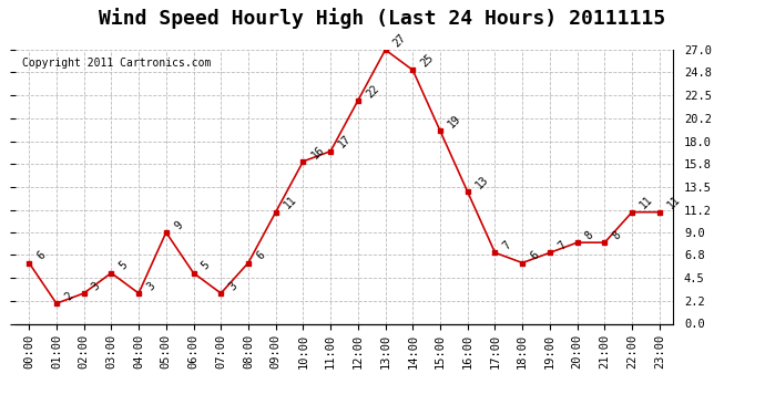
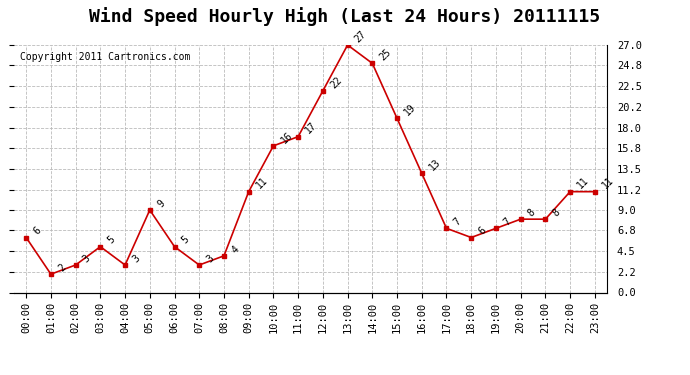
08:00: 6 -> 4
